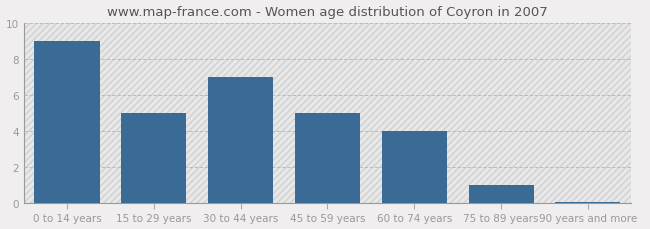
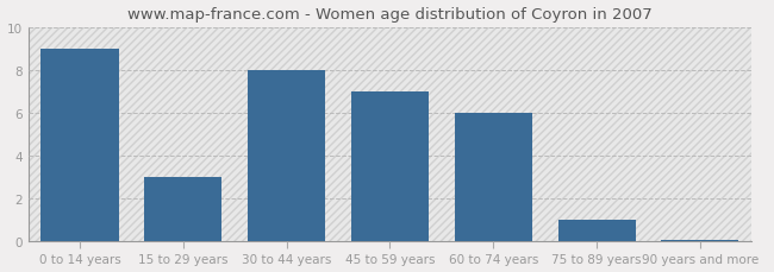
15 to 29 years: 5.0 -> 3.0
30 to 44 years: 7.0 -> 8.0
45 to 59 years: 5.0 -> 7.0
60 to 74 years: 4.0 -> 6.0
